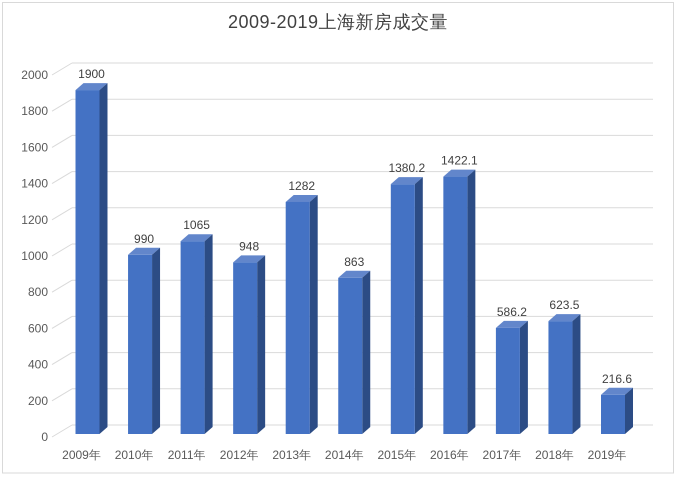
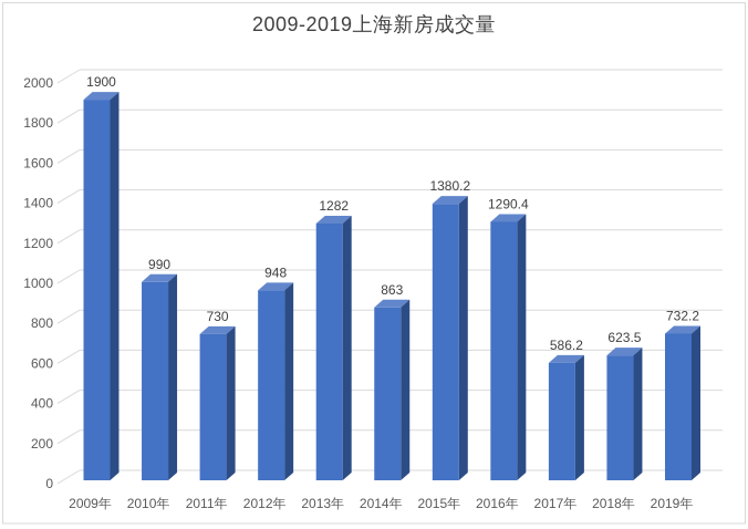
2011年: 1065 -> 730
2016年: 1422.1 -> 1290.4
2019年: 216.6 -> 732.2
